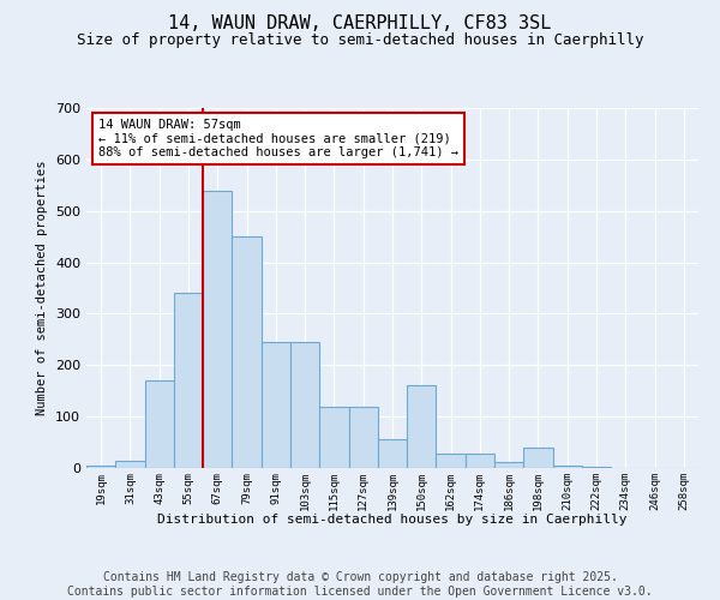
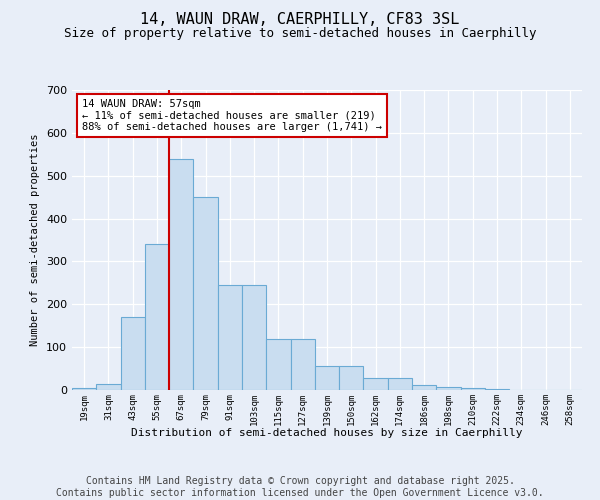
150sqm: 160 -> 55
198sqm: 40 -> 8
